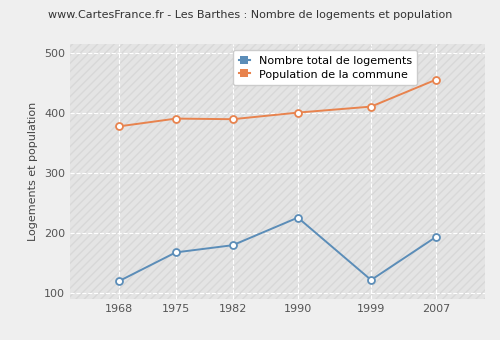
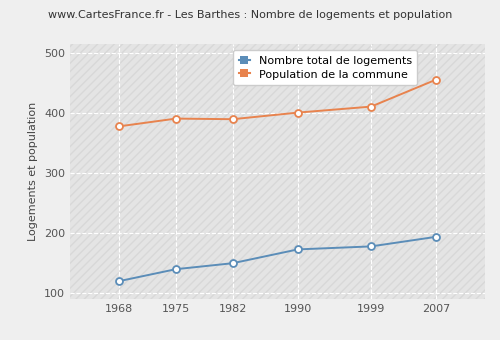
Nombre total de logements/1975: 168 -> 140
Nombre total de logements/1982: 180 -> 150
Nombre total de logements/1990: 226 -> 173
Nombre total de logements/1999: 122 -> 178
